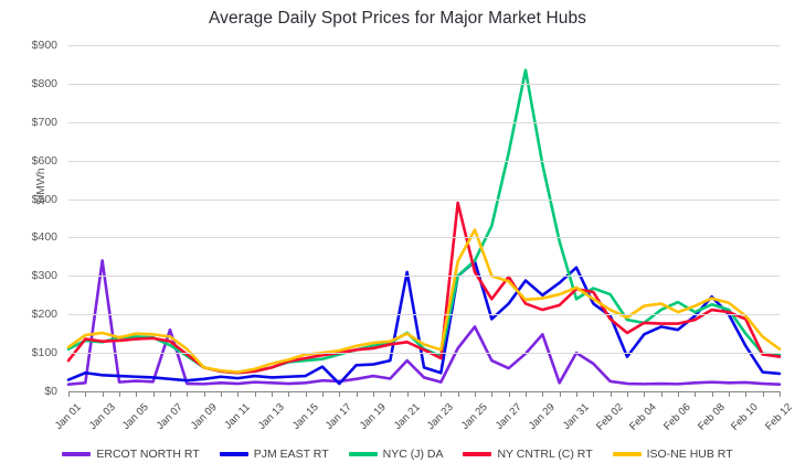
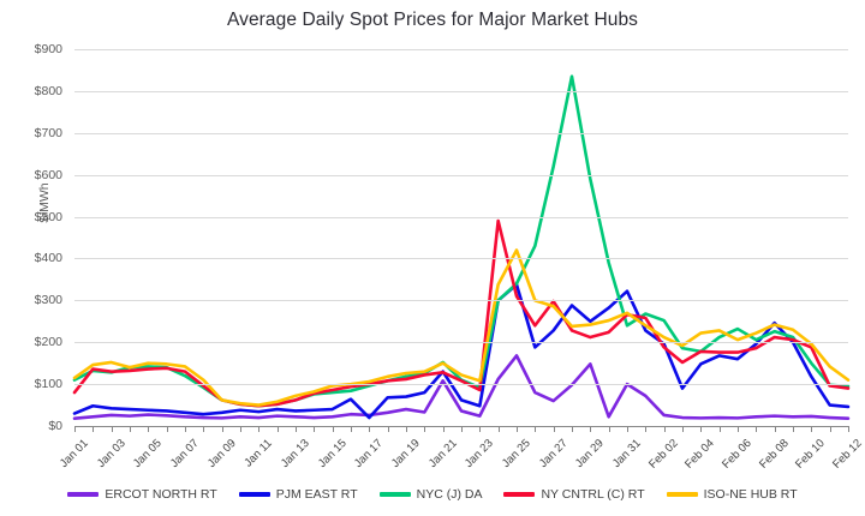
ERCOT NORTH RT/Jan 03: $340 -> $30
ERCOT NORTH RT/Jan 07: $160 -> $20
ERCOT NORTH RT/Jan 21: $80 -> $110
PJM EAST RT/Jan 21: $310 -> $130
